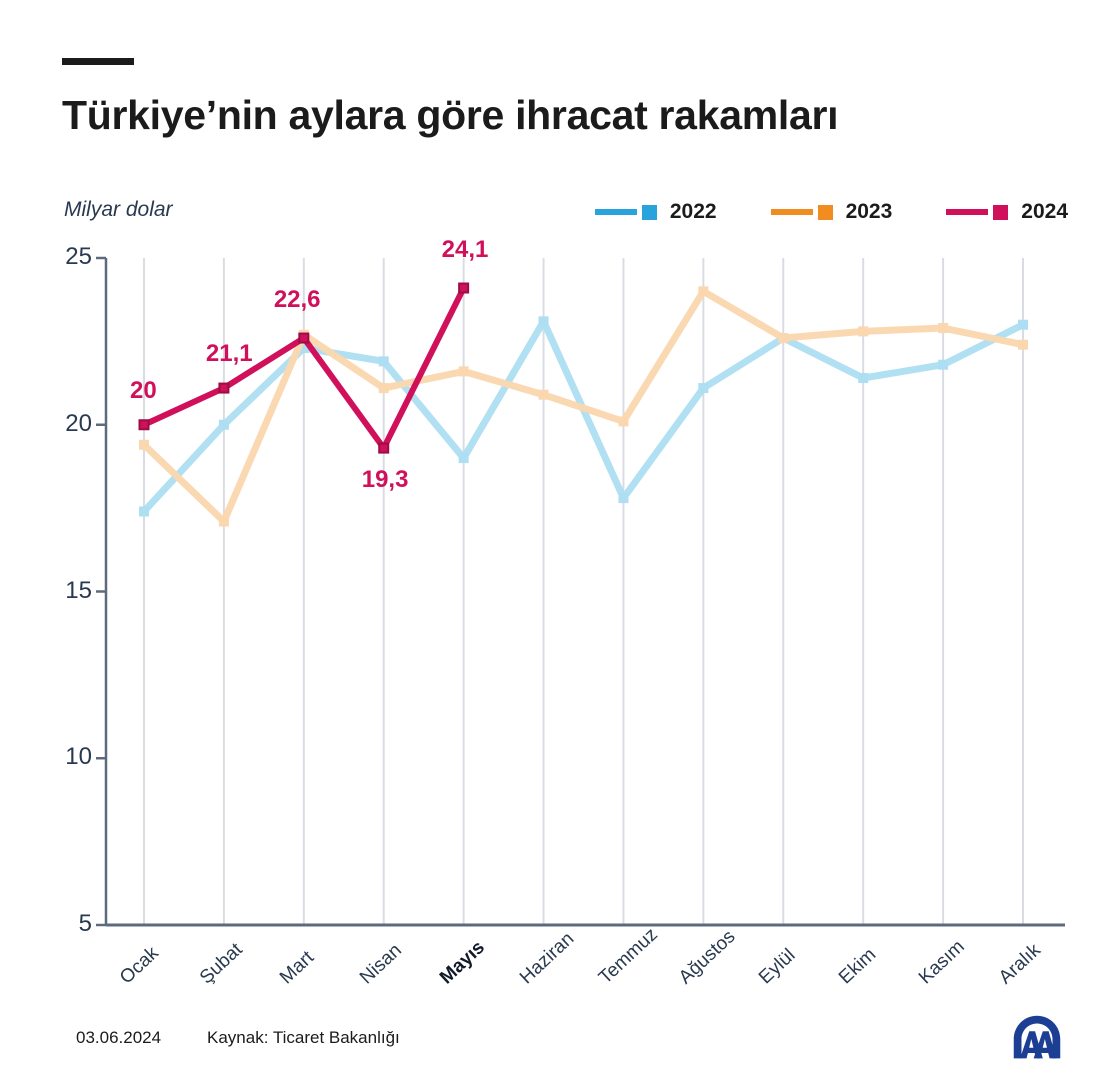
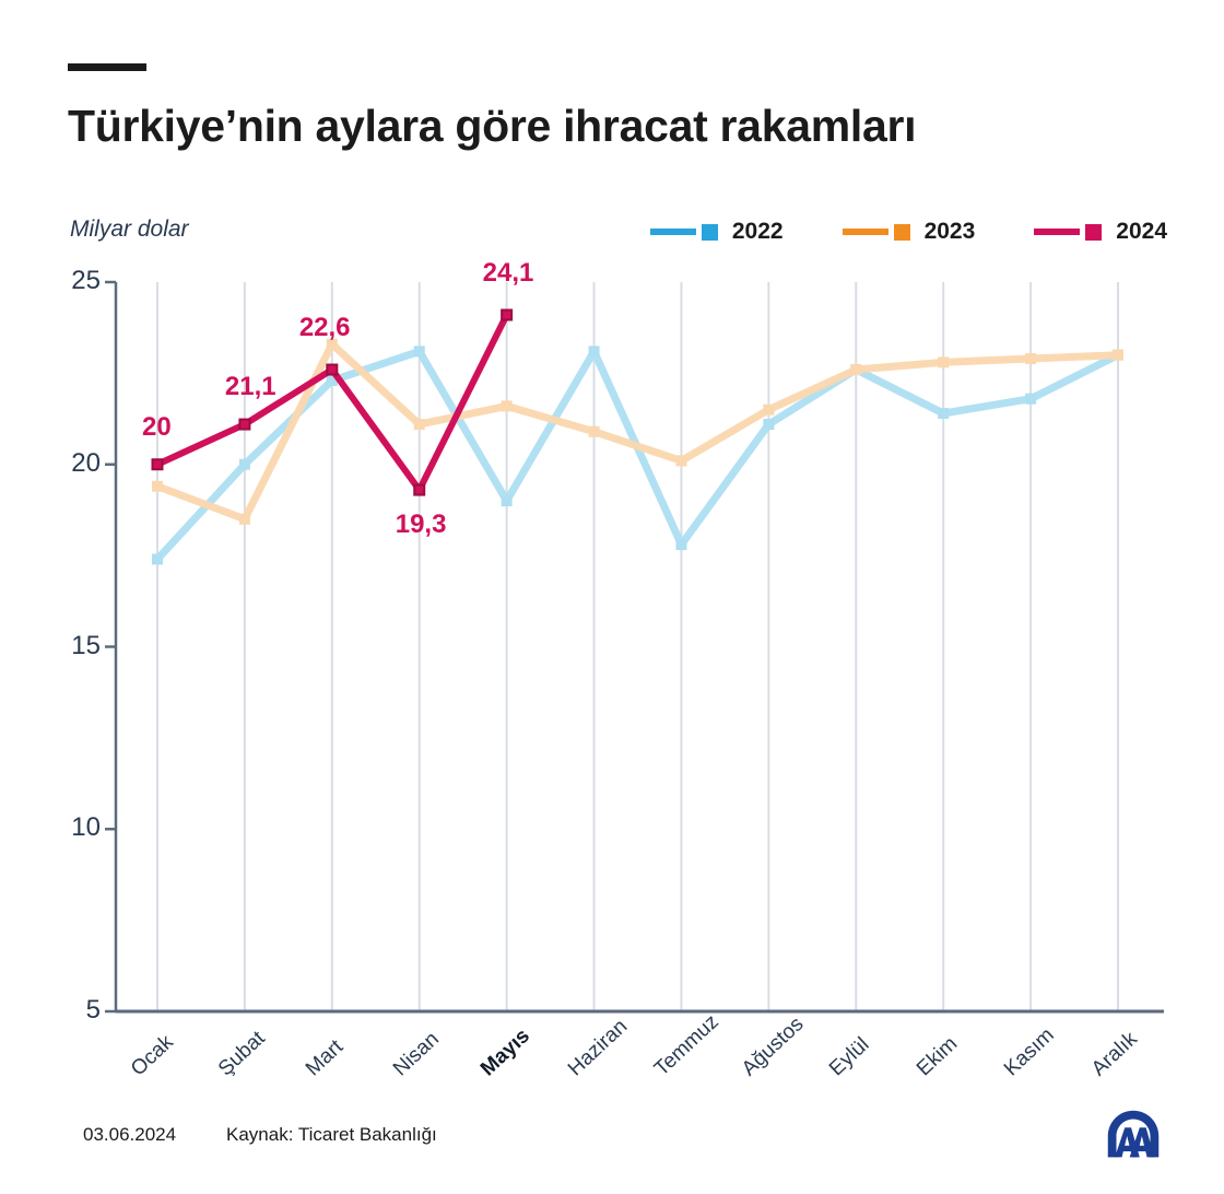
2023/Şubat: 17.1 -> 18.5
2023/Mart: 22.7 -> 23.3
2022/Nisan: 21.9 -> 23.1
2023/Ağustos: 24.0 -> 21.5
2023/Aralık: 22.4 -> 23.0
